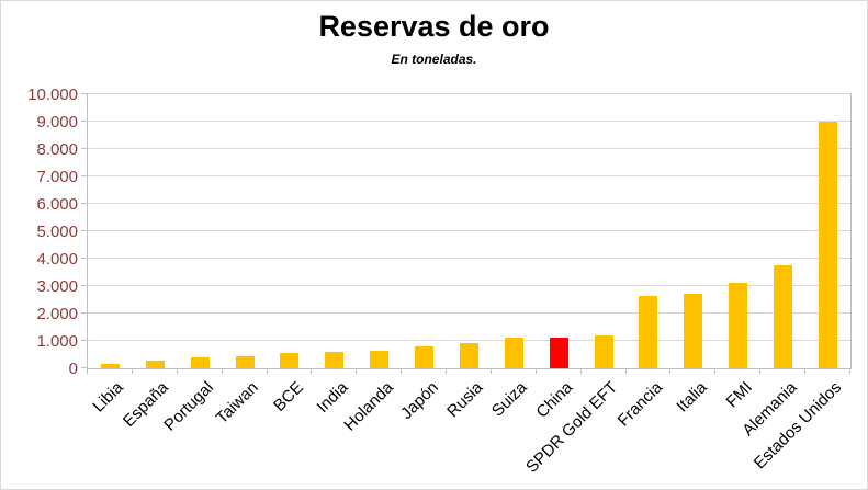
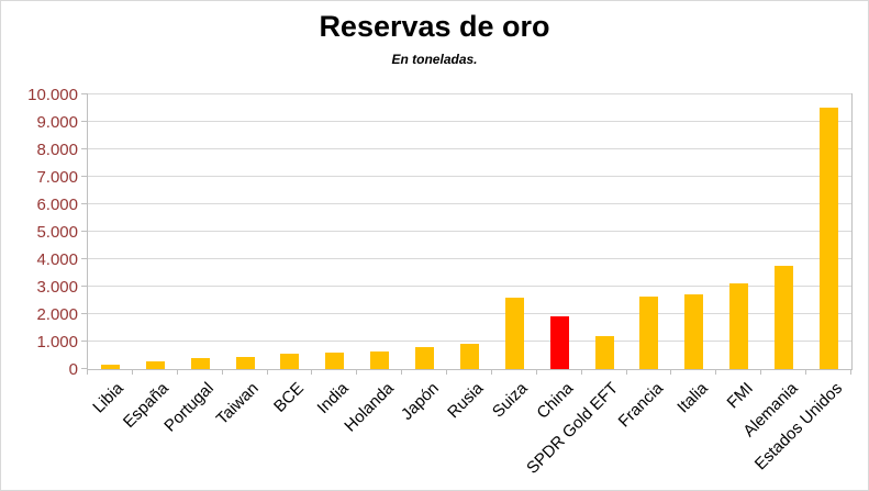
Suiza: 1100 -> 2600
China: 1100 -> 1900
Estados Unidos: 9000 -> 9500
